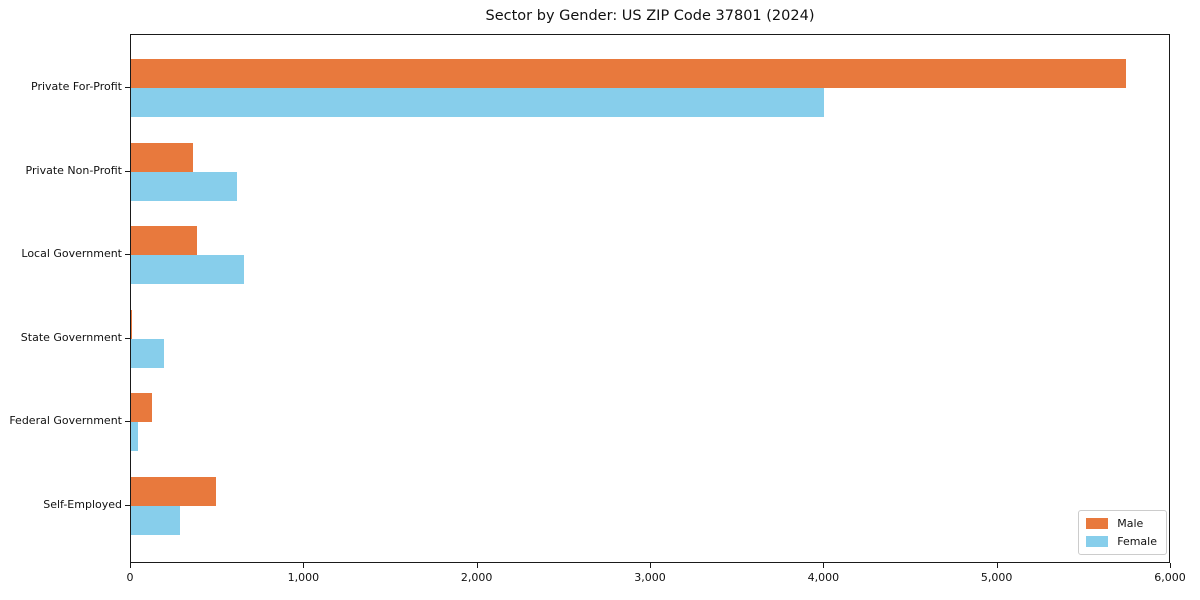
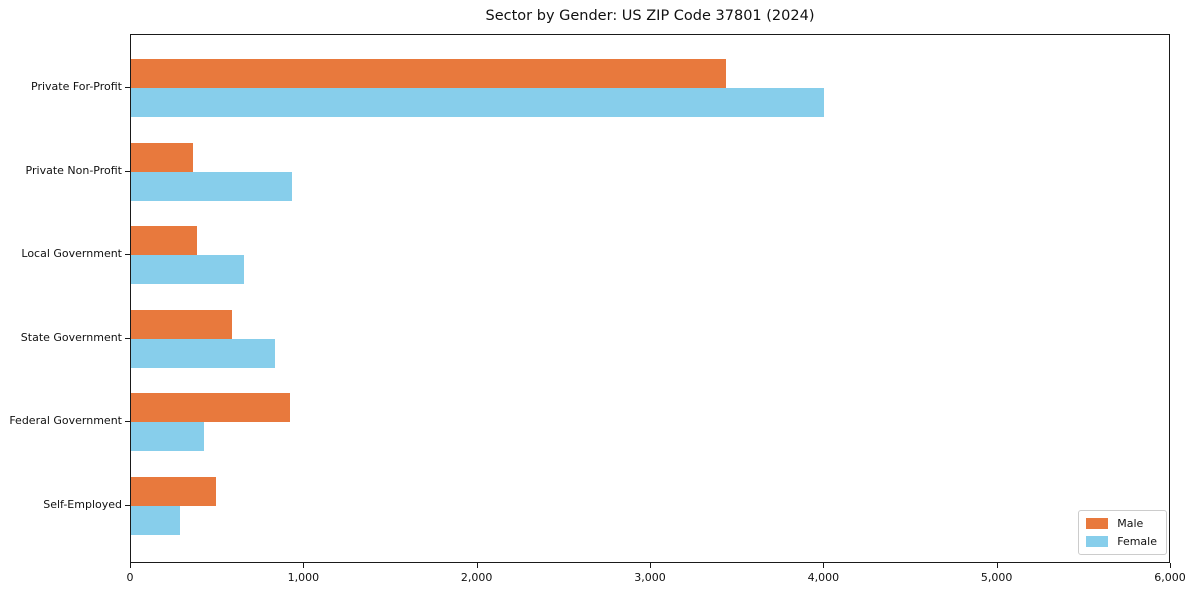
Male/Private For-Profit: 5740 -> 3430
Female/Private Non-Profit: 610 -> 930
Male/State Government: 10 -> 580
Female/State Government: 190 -> 830
Male/Federal Government: 120 -> 920
Female/Federal Government: 40 -> 420
